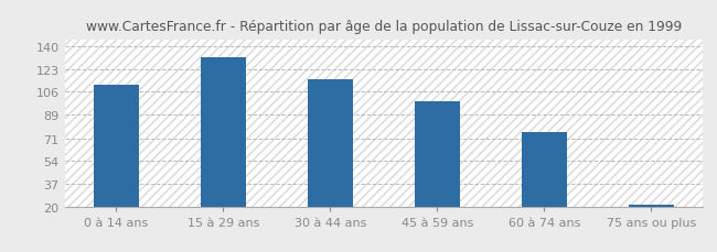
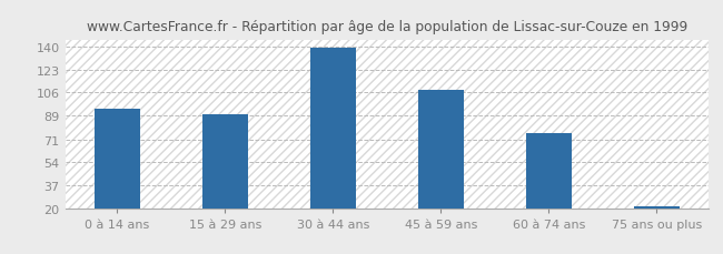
0 à 14 ans: 111 -> 94
15 à 29 ans: 132 -> 90
30 à 44 ans: 115 -> 139
45 à 59 ans: 99 -> 108
